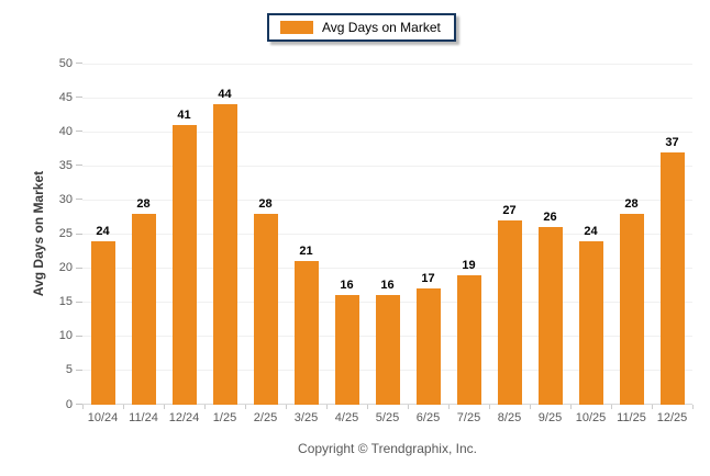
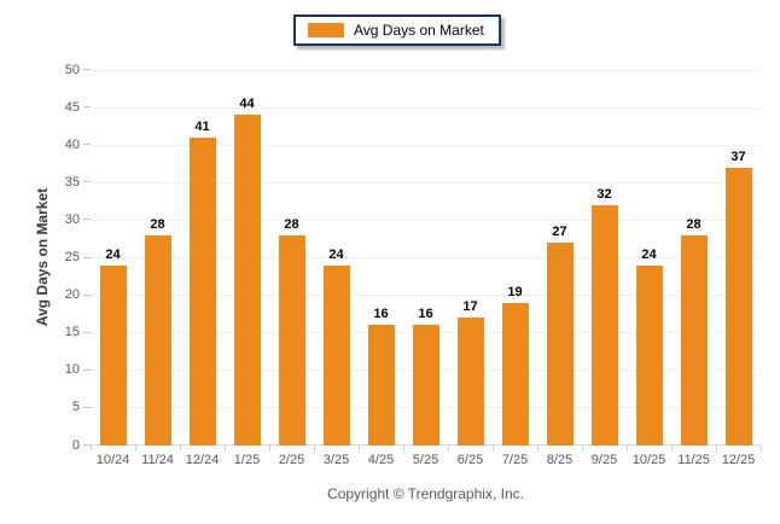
3/25: 21 -> 24
9/25: 26 -> 32
